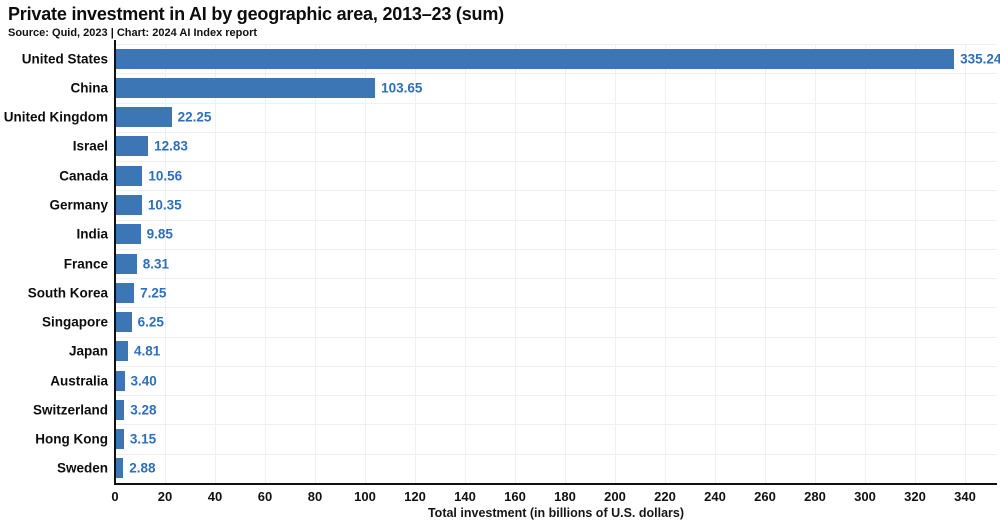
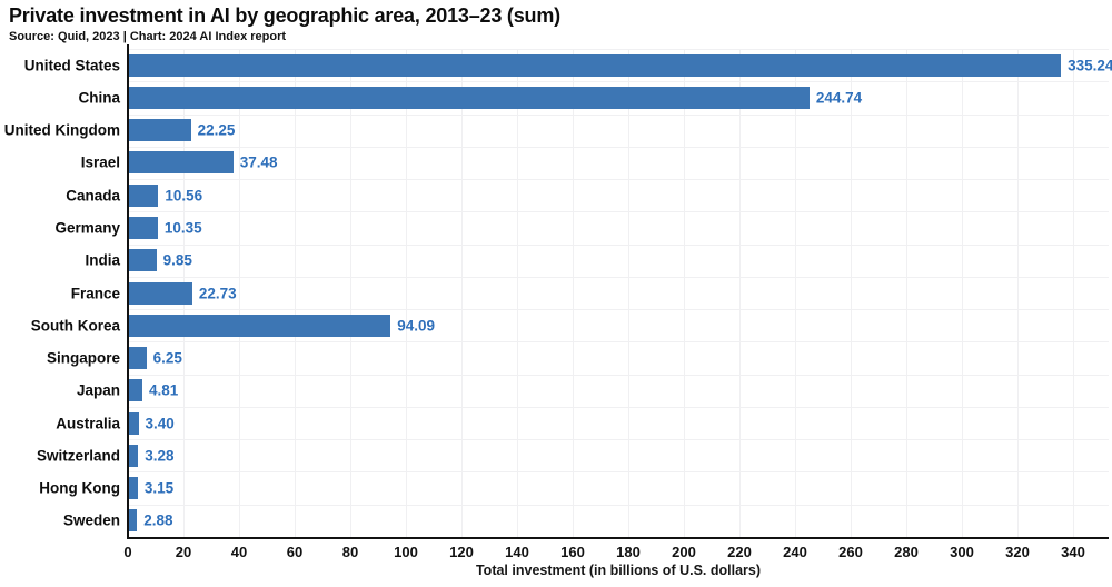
China: 103.65 -> 244.74
Israel: 12.83 -> 37.48
France: 8.31 -> 22.73
South Korea: 7.25 -> 94.09
